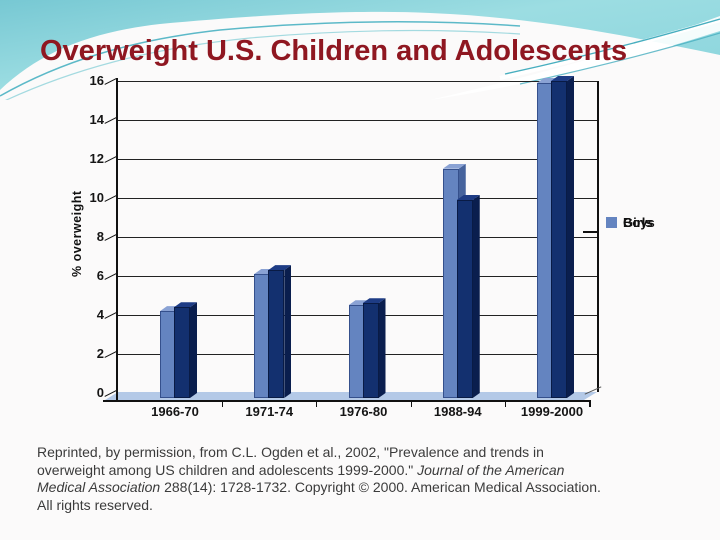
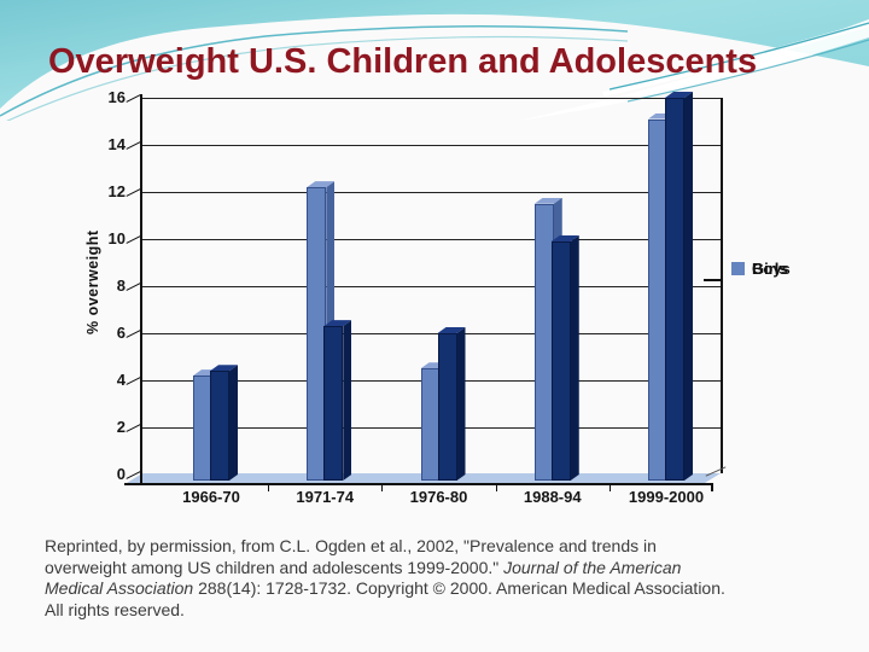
Boys/1971-74: 6.1 -> 12.2
Girls/1976-80: 4.6 -> 6.0
Boys/1999-2000: 15.9 -> 15.1
